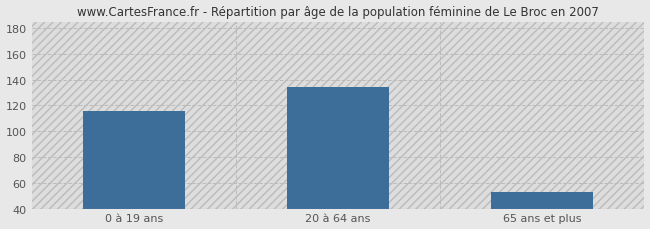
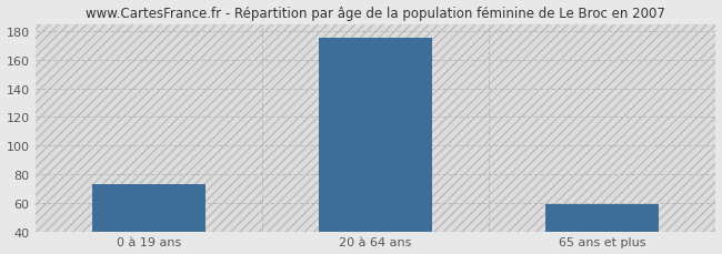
0 à 19 ans: 116 -> 73
20 à 64 ans: 134 -> 175
65 ans et plus: 53 -> 59
